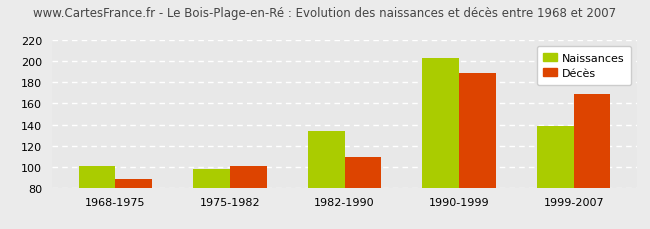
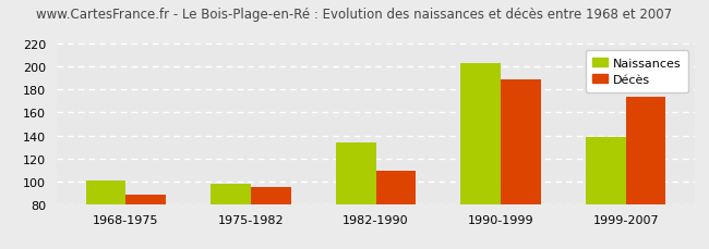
Décès/1975-1982: 101 -> 95
Décès/1999-2007: 169 -> 174
